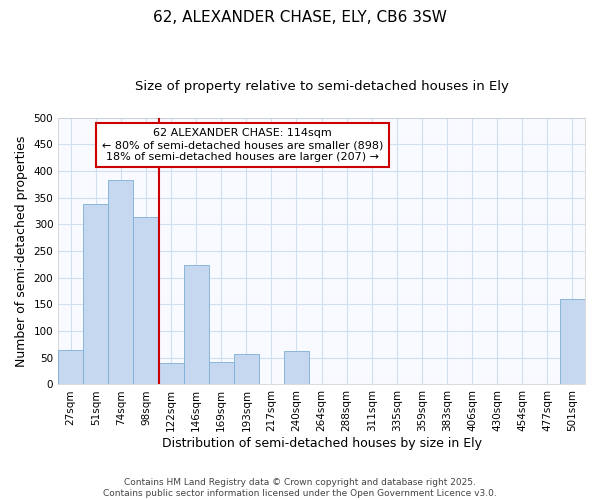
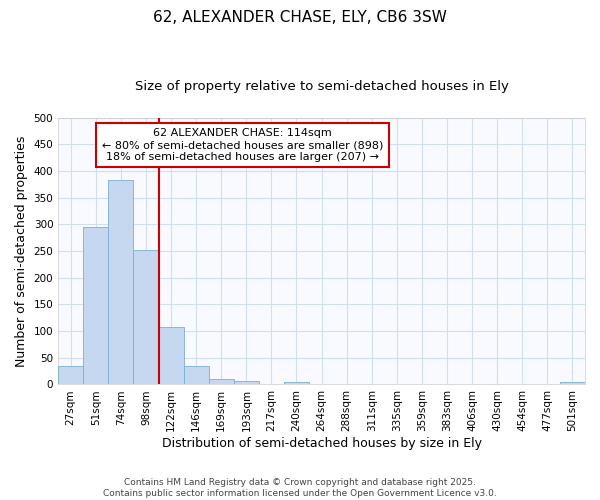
27sqm: 64 -> 35
51sqm: 338 -> 295
98sqm: 314 -> 253
122sqm: 40 -> 107
146sqm: 224 -> 35
169sqm: 42 -> 10
193sqm: 58 -> 6
240sqm: 62 -> 4
501sqm: 160 -> 4
